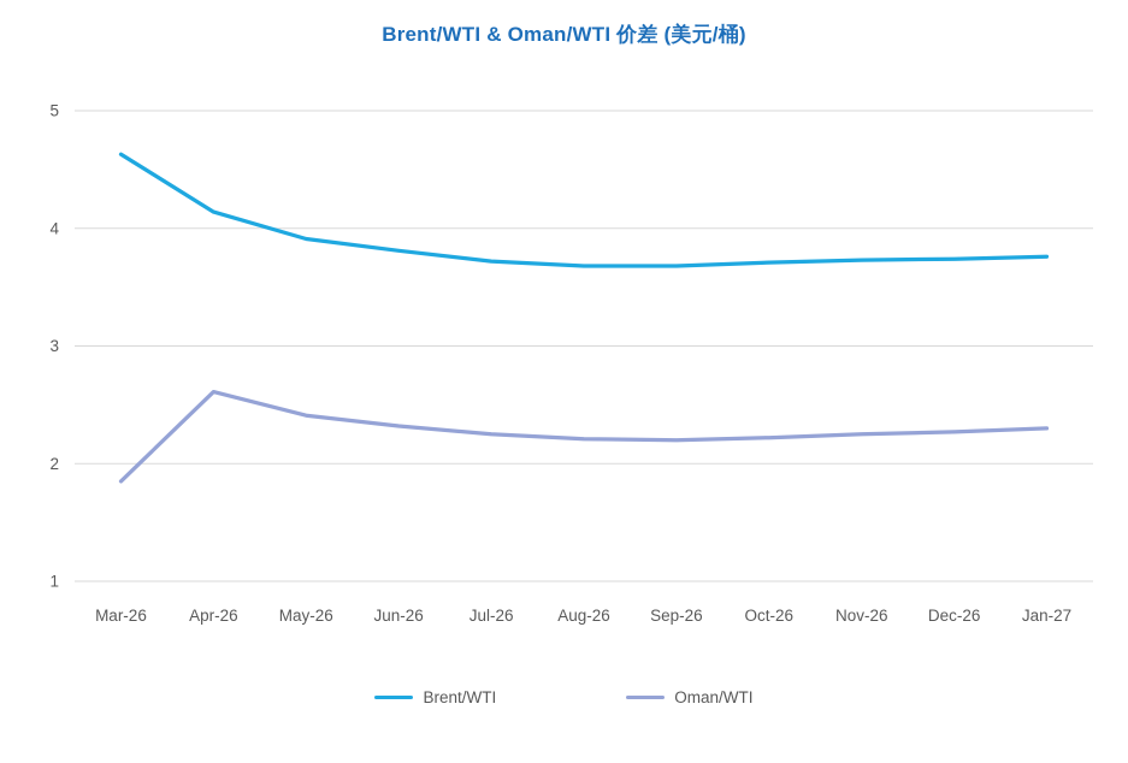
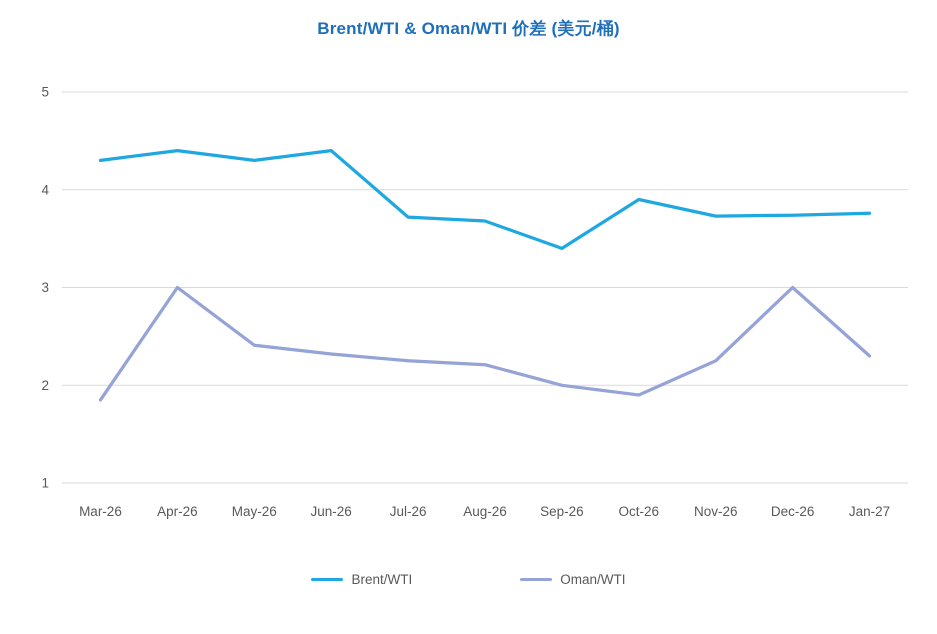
Brent/WTI/Mar-26: 4.6 -> 4.3
Brent/WTI/Apr-26: 4.1 -> 4.4
Oman/WTI/Apr-26: 2.6 -> 3.0
Brent/WTI/May-26: 3.9 -> 4.3
Brent/WTI/Jun-26: 3.8 -> 4.4
Brent/WTI/Sep-26: 3.7 -> 3.4
Oman/WTI/Sep-26: 2.2 -> 2.0
Brent/WTI/Oct-26: 3.7 -> 3.9
Oman/WTI/Oct-26: 2.2 -> 1.9
Oman/WTI/Dec-26: 2.3 -> 3.0
